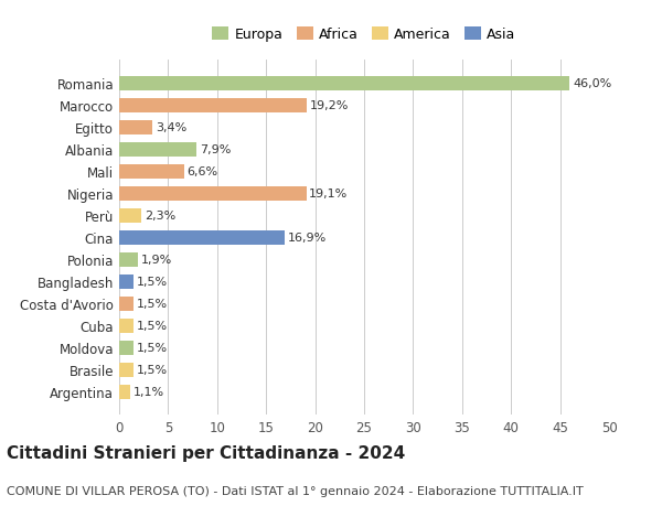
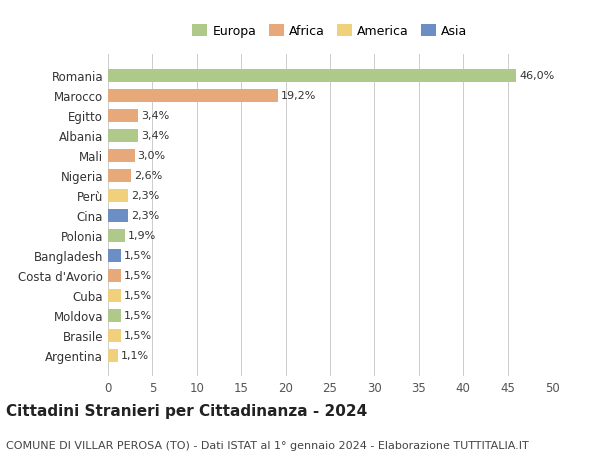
Albania: 7,9% -> 3,4%
Mali: 6,6% -> 3,0%
Nigeria: 19,1% -> 2,6%
Cina: 16,9% -> 2,3%
